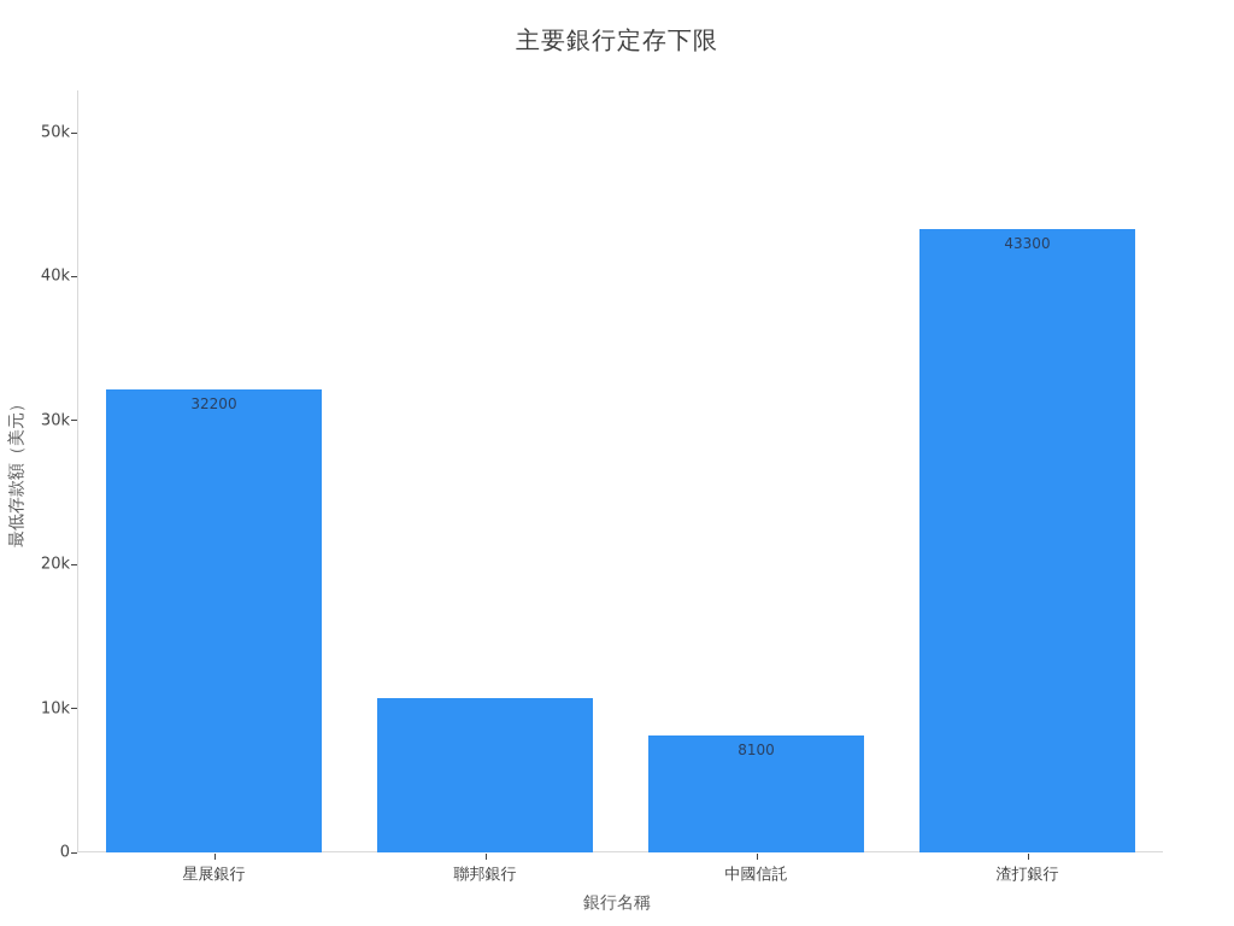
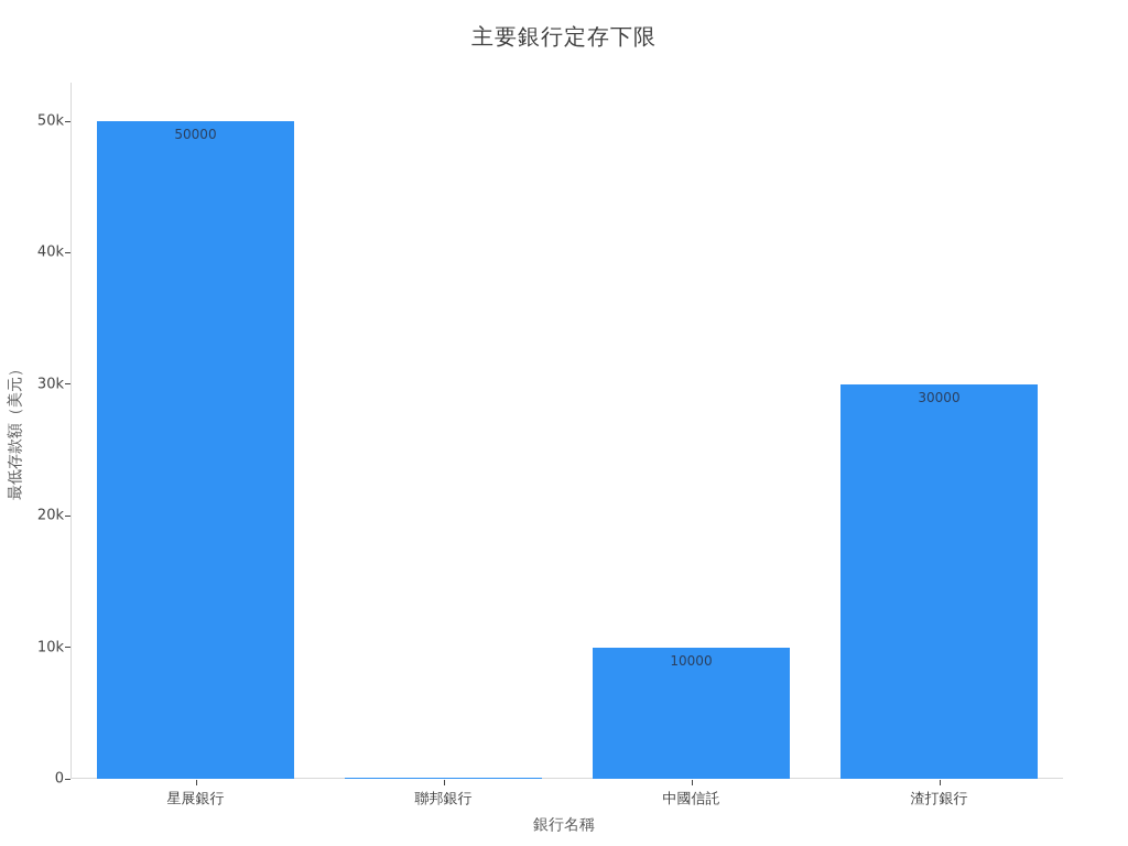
星展銀行: 32200 -> 50000
聯邦銀行: 10.7k -> 0.1k
中國信託: 8100 -> 10000
渣打銀行: 43300 -> 30000
